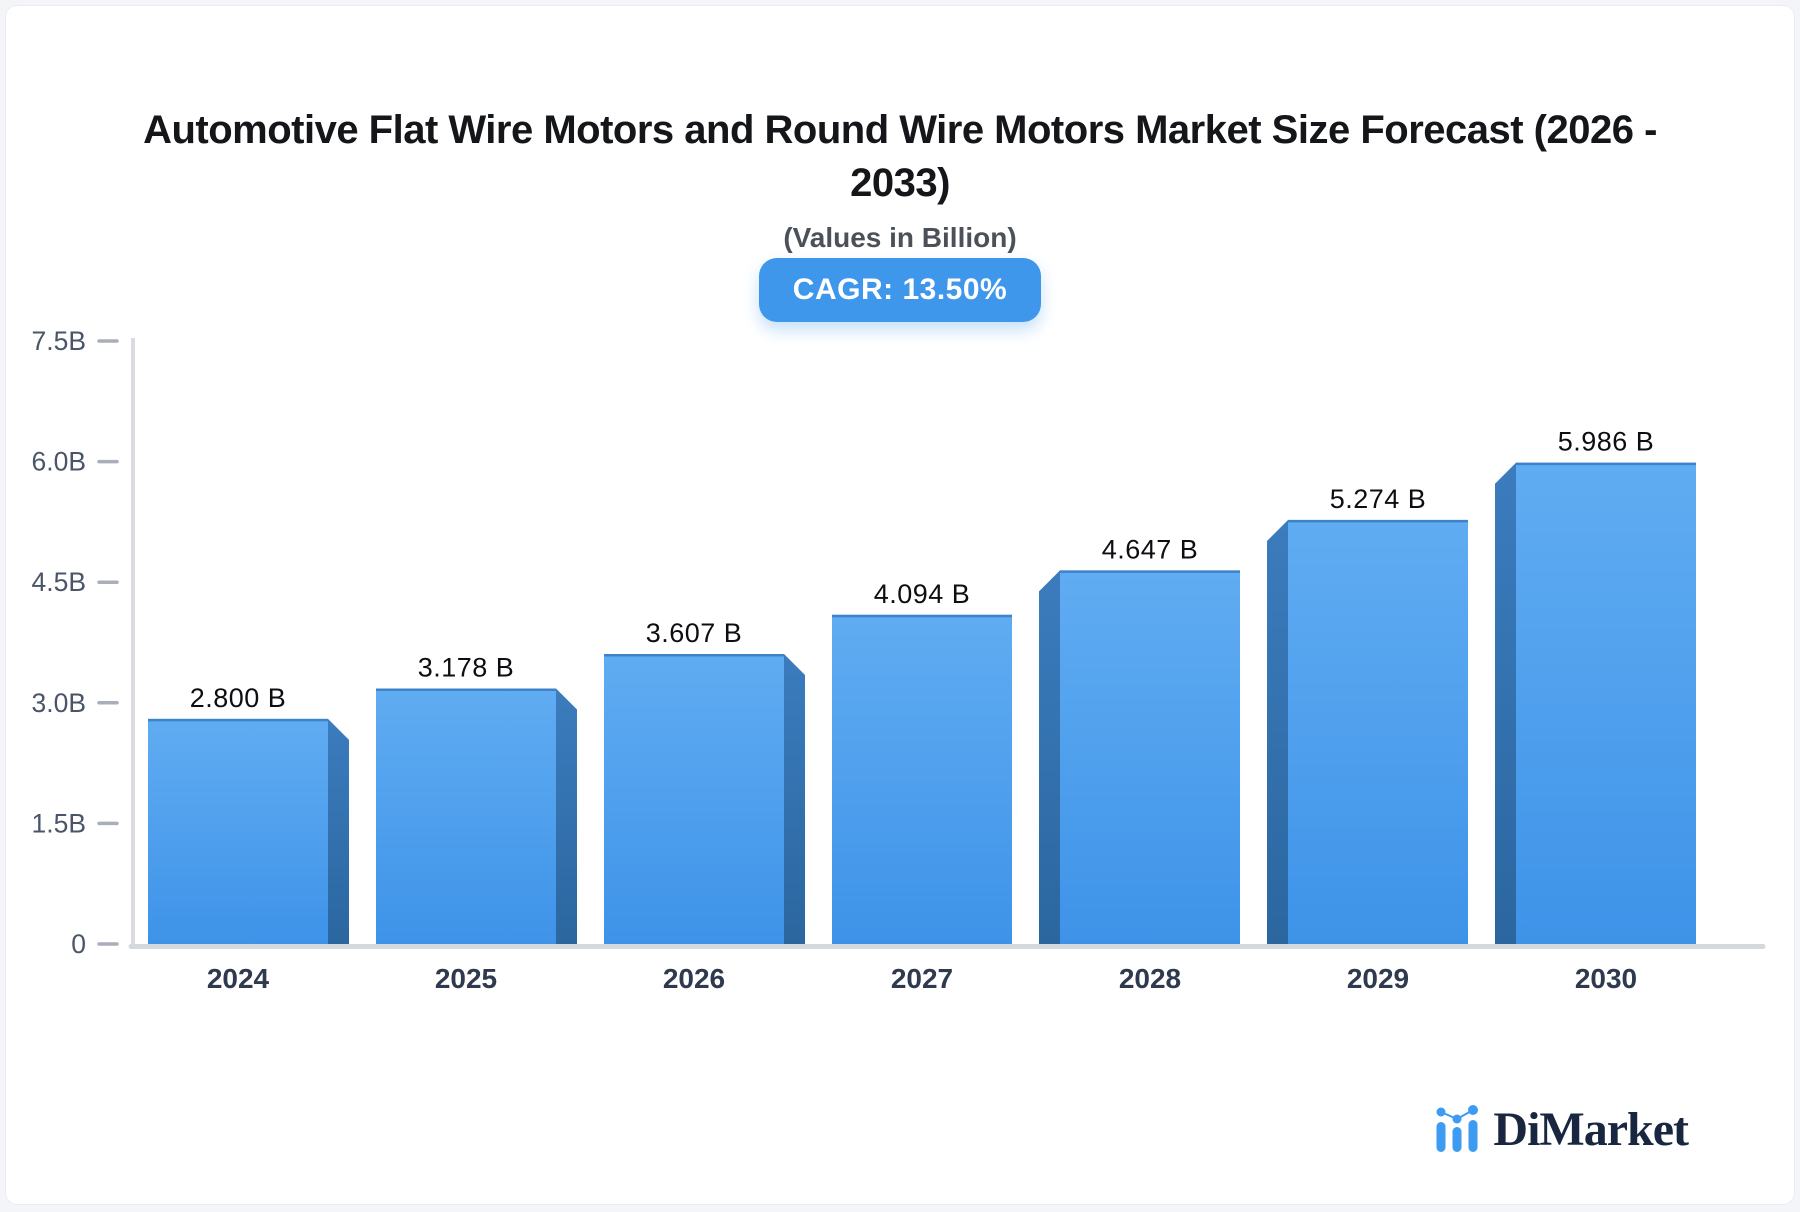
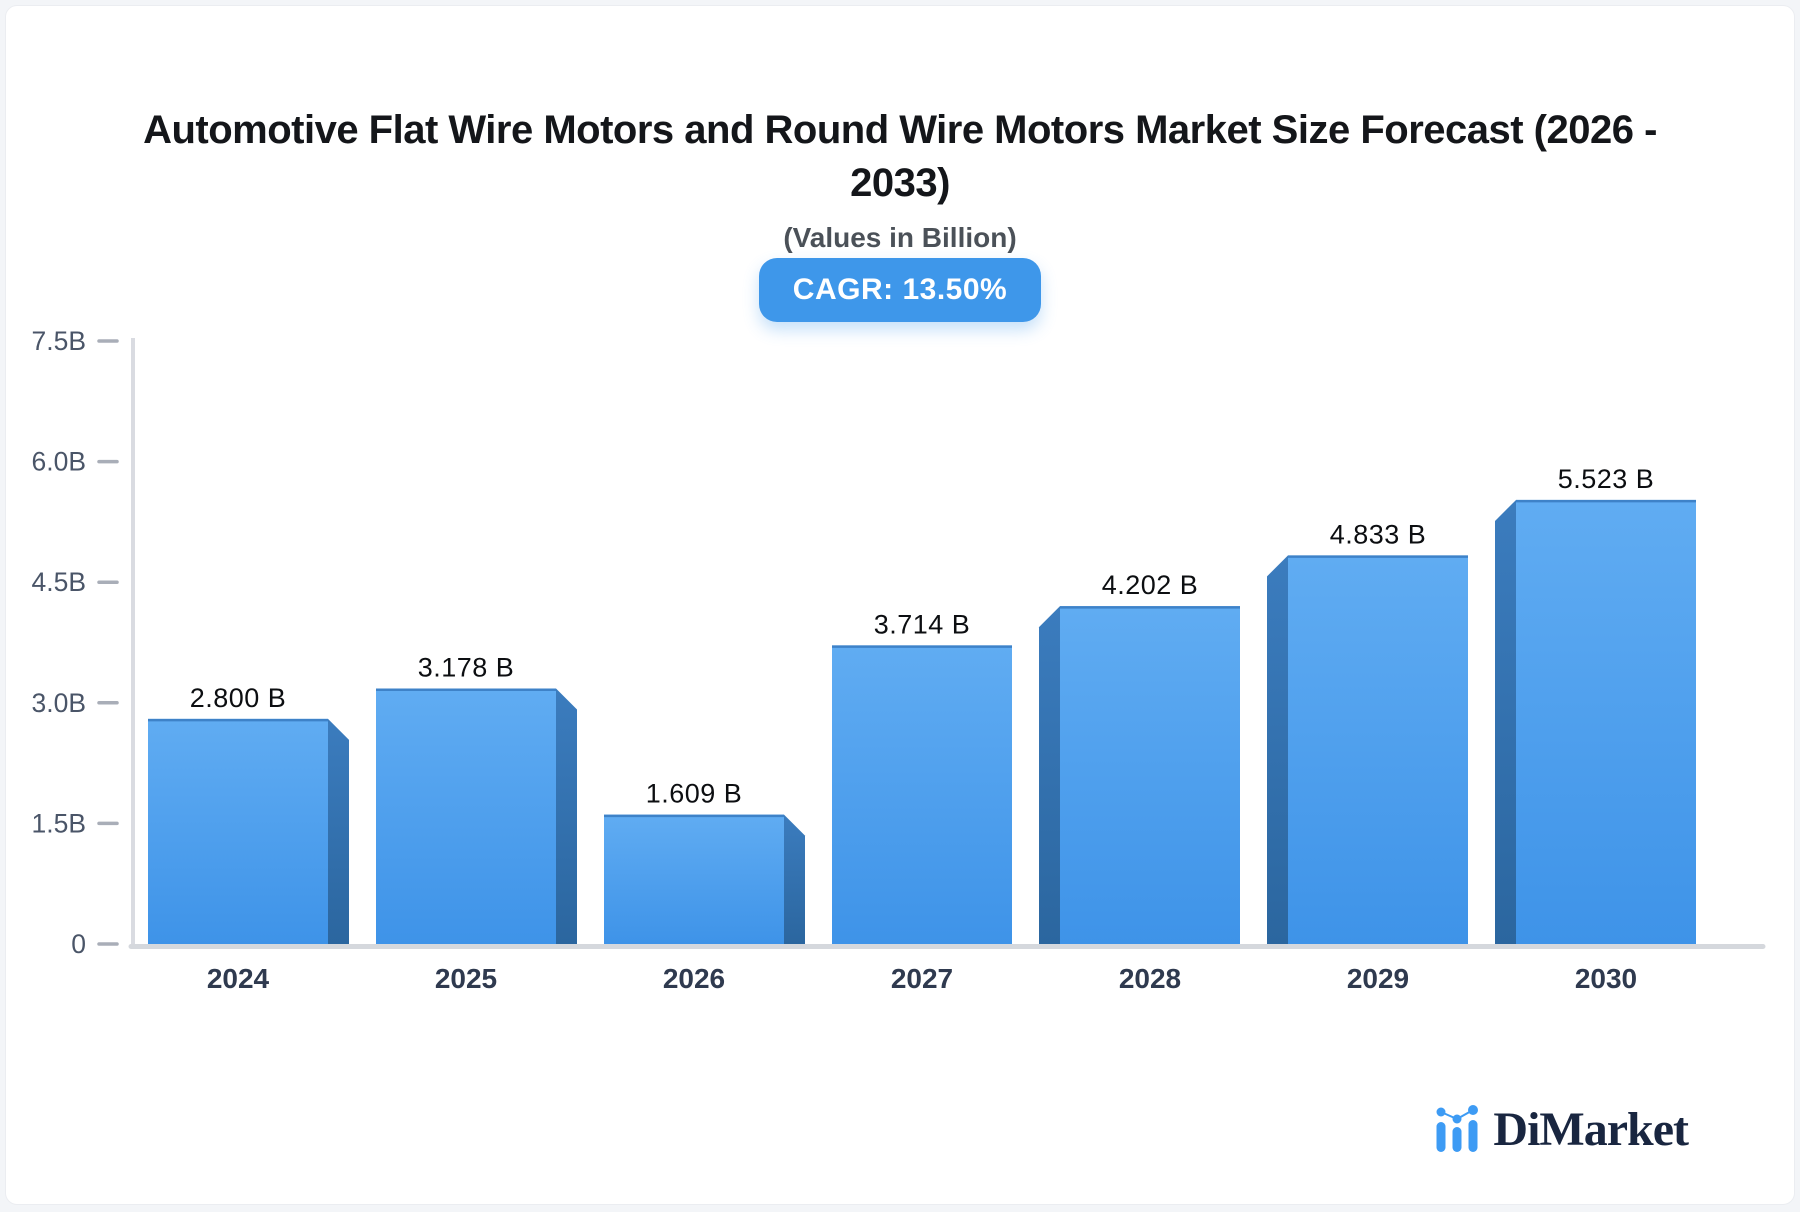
2026: 3.607 -> 1.609
2027: 4.094 -> 3.714
2028: 4.647 -> 4.202
2029: 5.274 -> 4.833
2030: 5.986 -> 5.523
